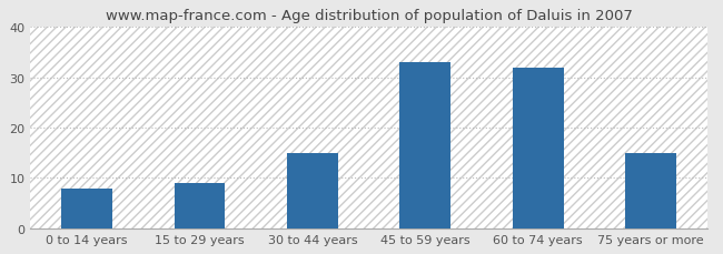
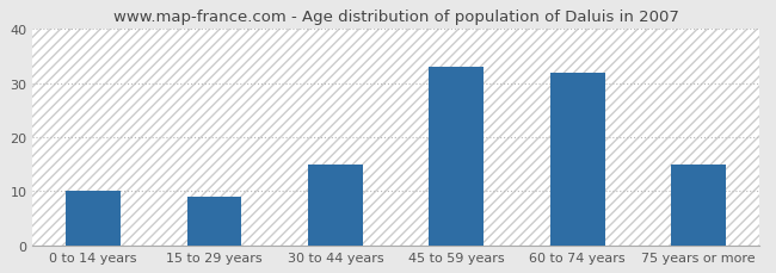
0 to 14 years: 8 -> 10
